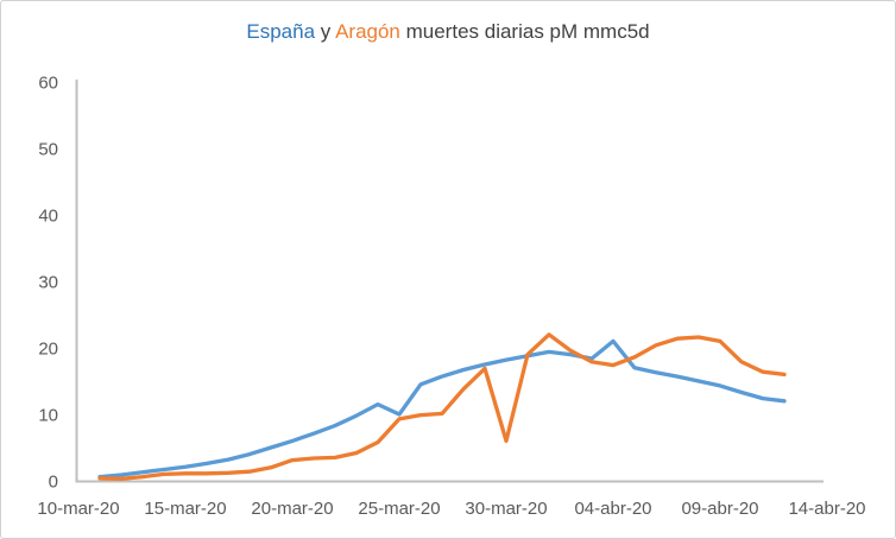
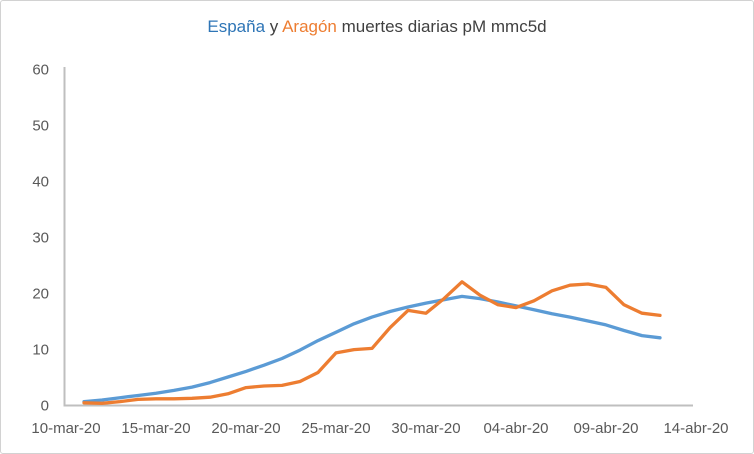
España/25-mar-20: 10 -> 13
Aragón/30-mar-20: 6 -> 16
España/04-abr-20: 21 -> 18
